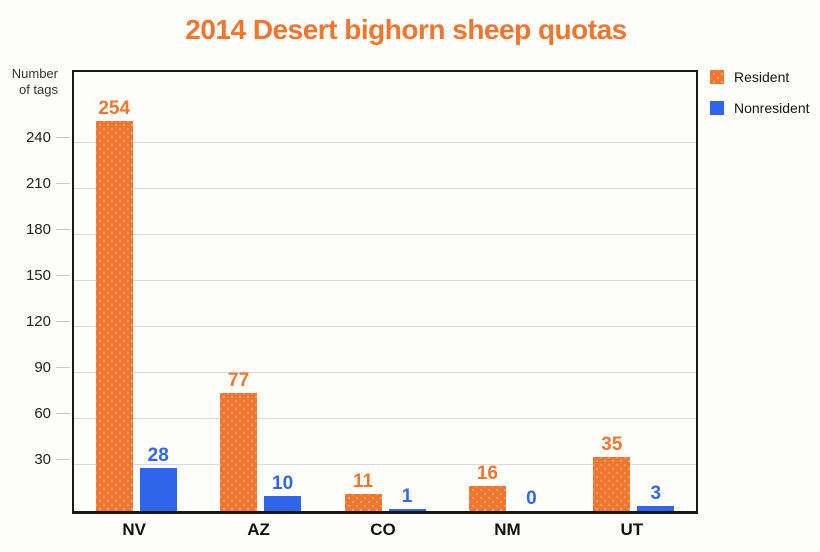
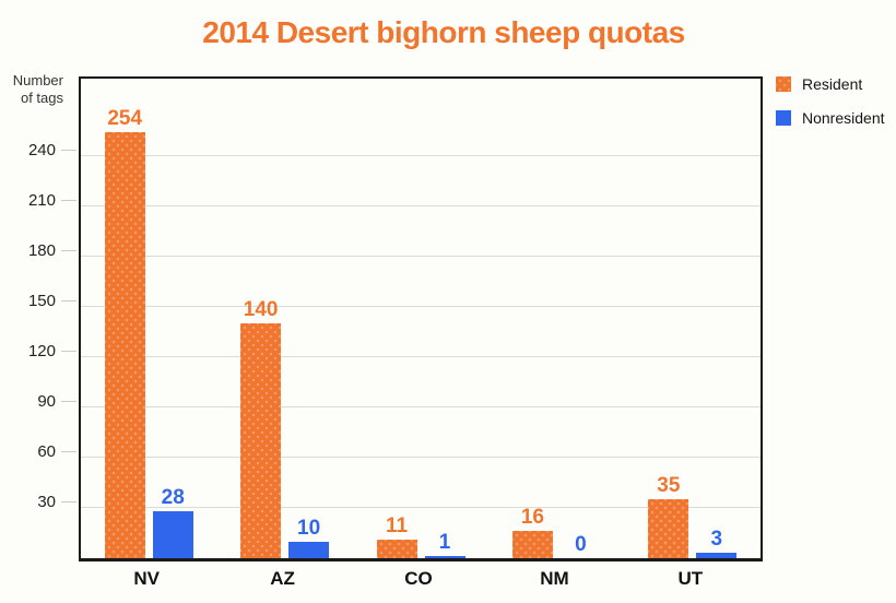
Resident/AZ: 77 -> 140
